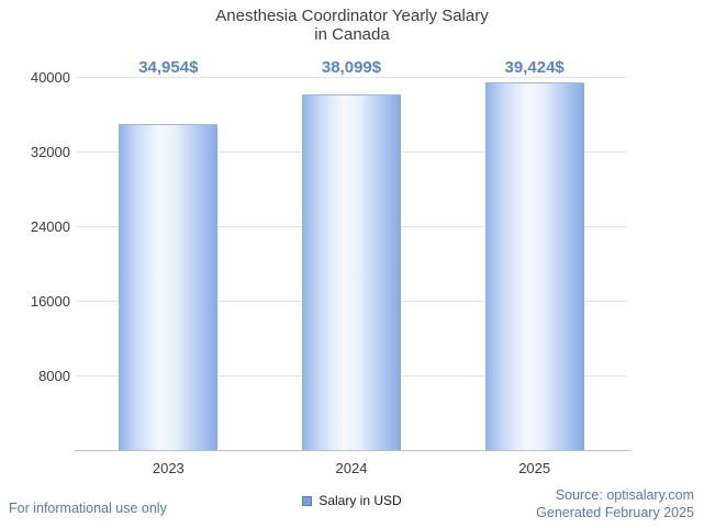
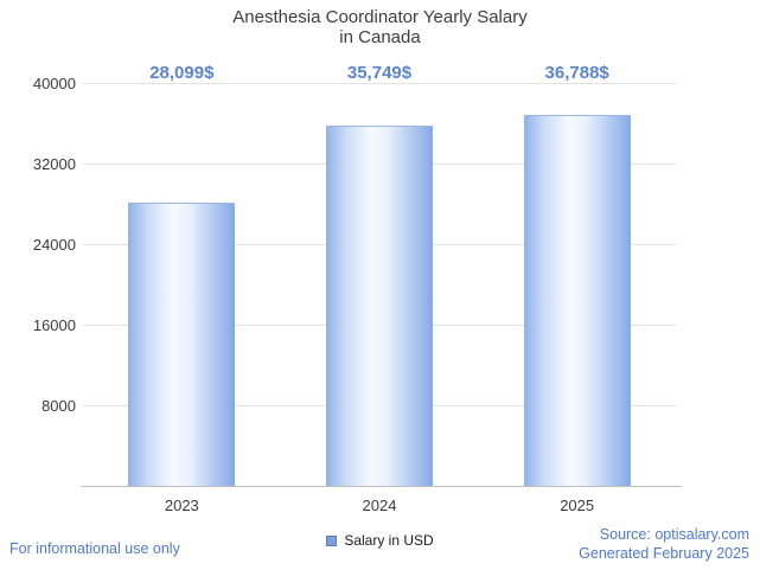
2023: 34,954 -> 28,099
2024: 38,099 -> 35,749
2025: 39,424 -> 36,788
